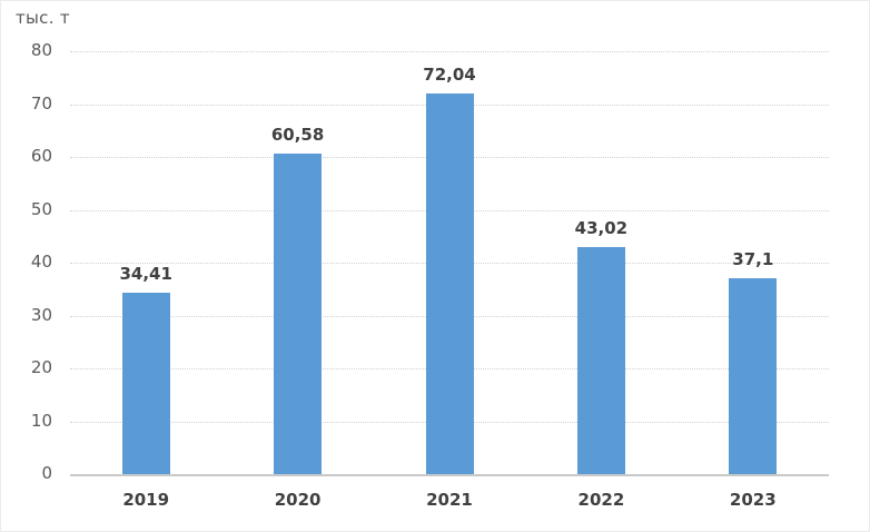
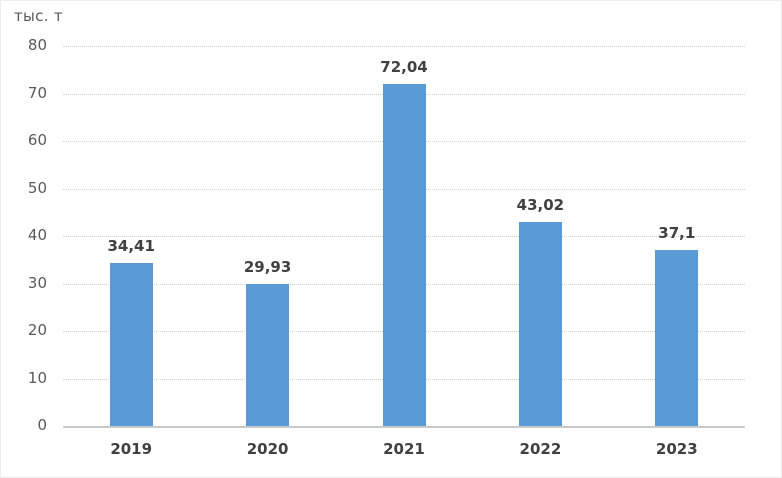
2020: 60,58 -> 29,93
